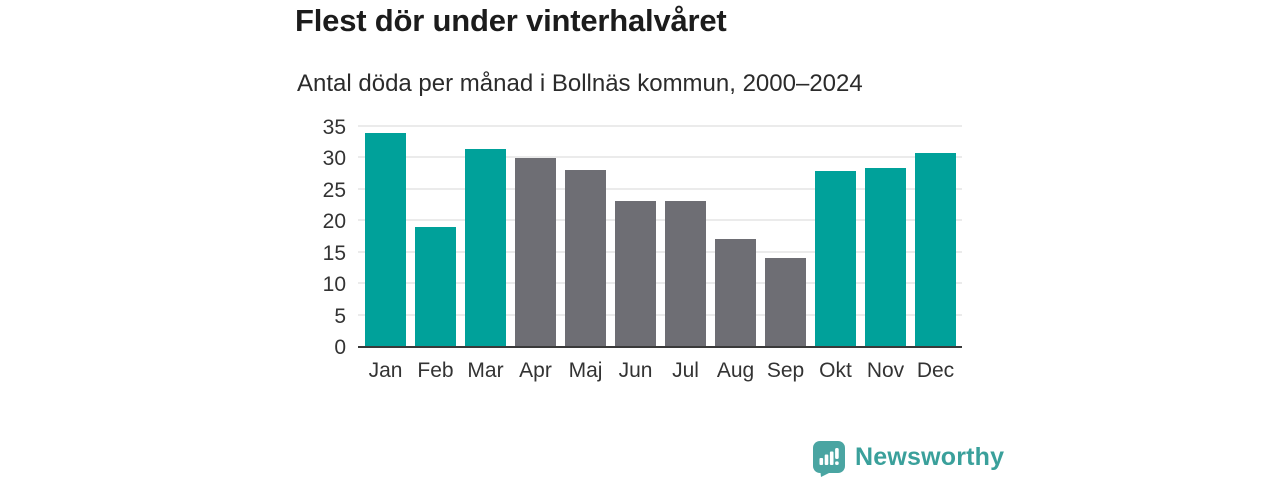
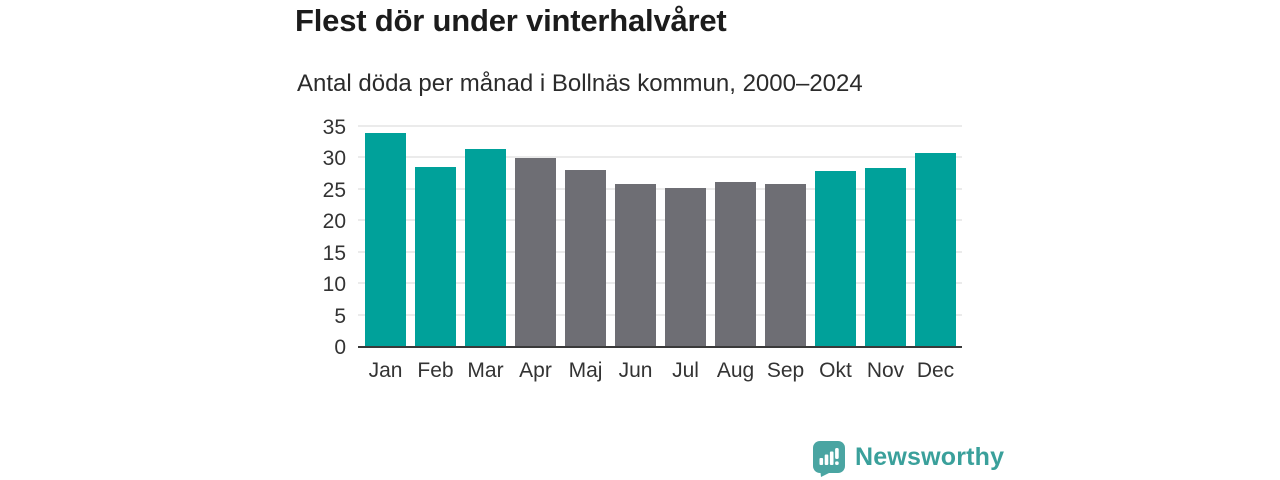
Feb: 19 -> 28
Jun: 23 -> 26
Jul: 23 -> 25
Aug: 17 -> 26
Sep: 14 -> 26
